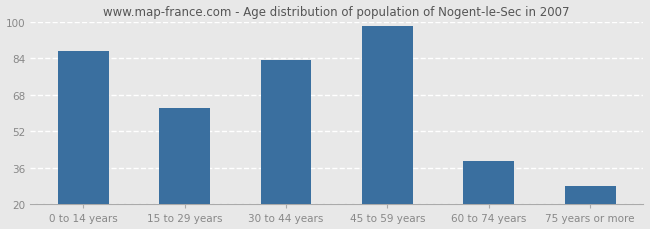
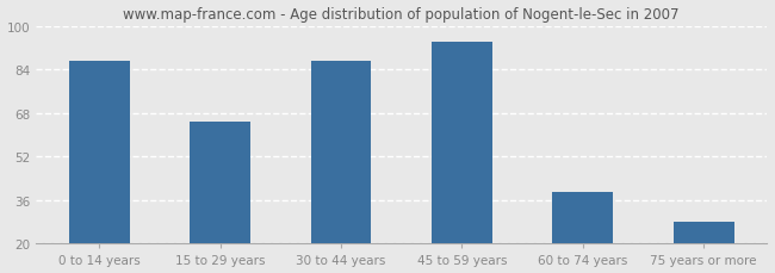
15 to 29 years: 62 -> 65
30 to 44 years: 83 -> 87
45 to 59 years: 98 -> 94
